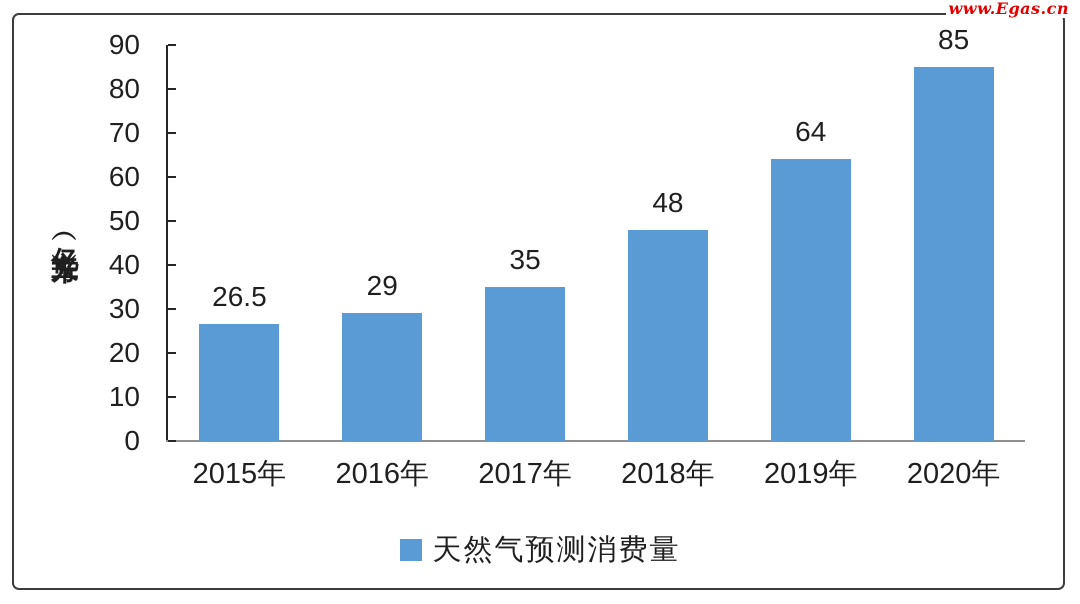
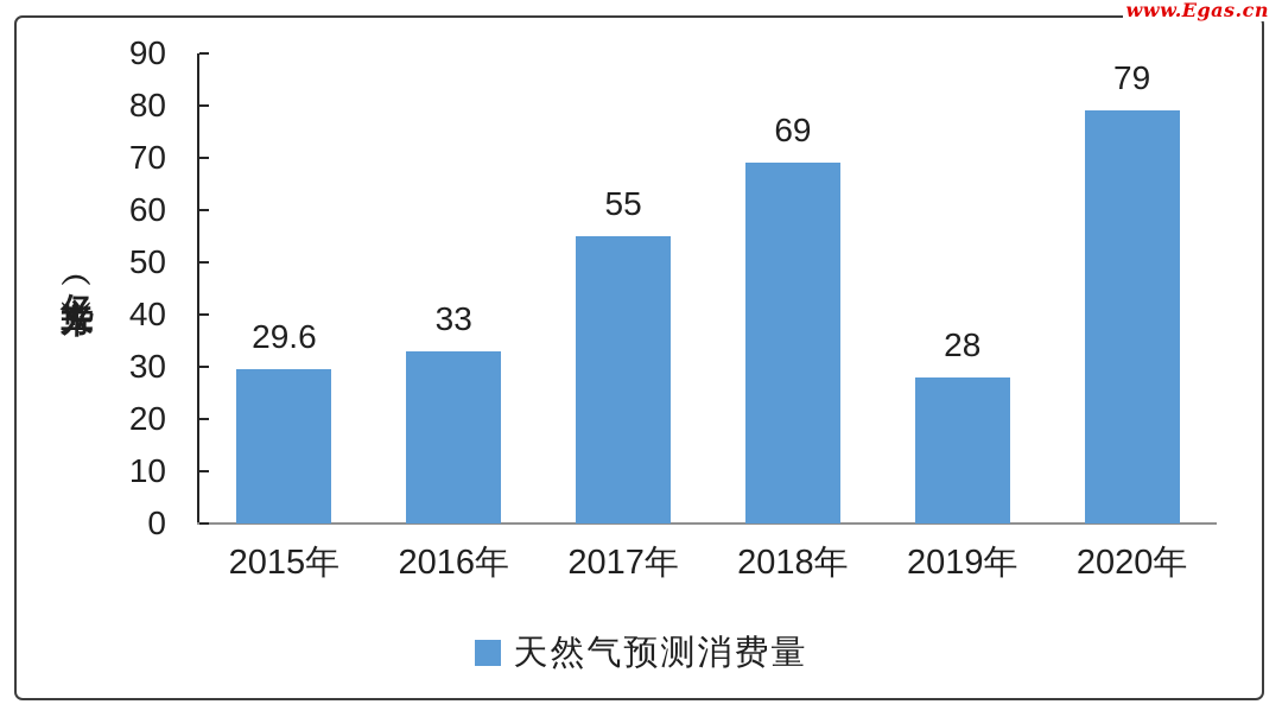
2015年: 26.5 -> 29.6
2016年: 29 -> 33
2017年: 35 -> 55
2018年: 48 -> 69
2019年: 64 -> 28
2020年: 85 -> 79
